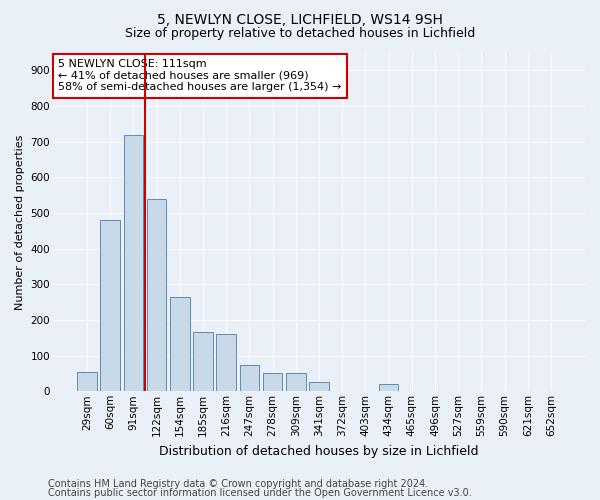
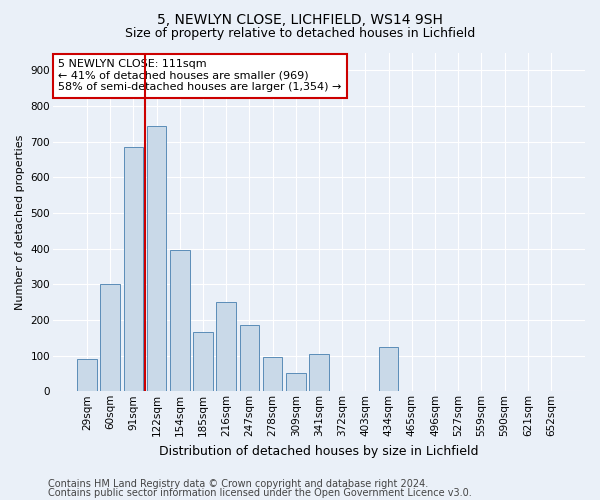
29sqm: 55 -> 90
60sqm: 480 -> 300
91sqm: 720 -> 685
122sqm: 540 -> 745
154sqm: 265 -> 395
216sqm: 160 -> 250
247sqm: 75 -> 185
278sqm: 50 -> 95
341sqm: 25 -> 105
434sqm: 20 -> 125
